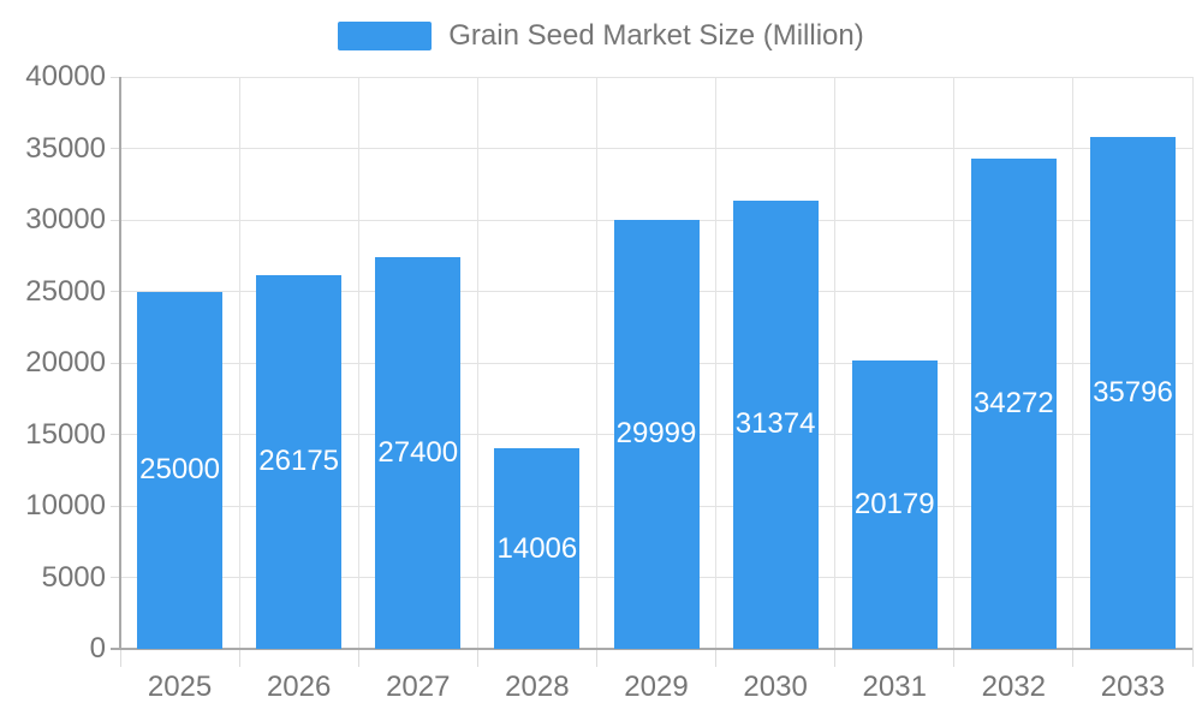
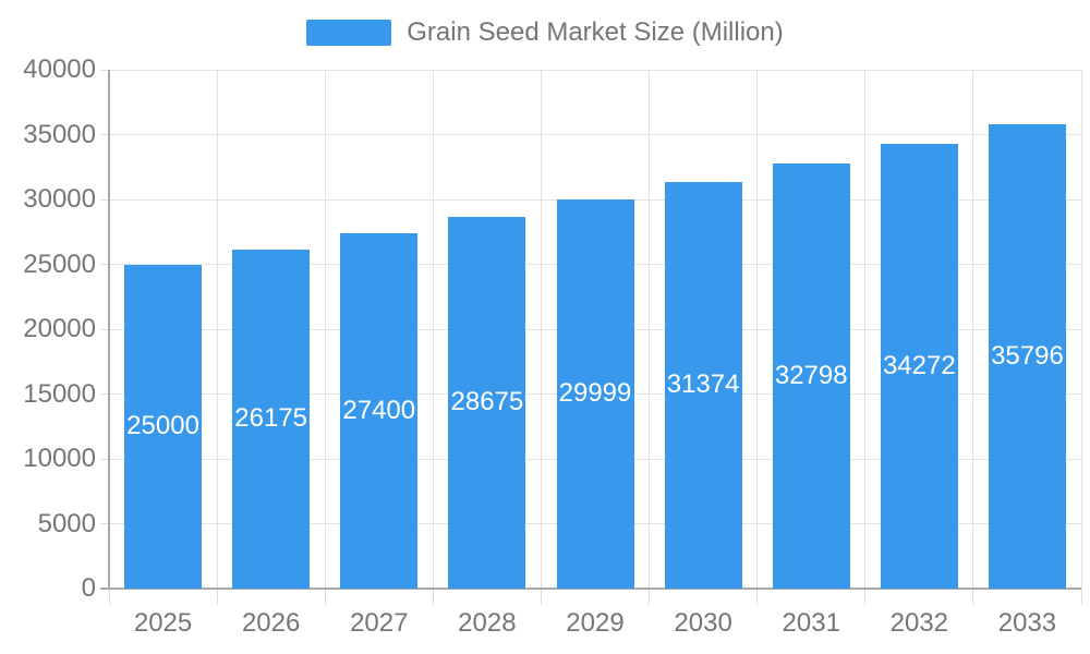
2028: 14006 -> 28675
2031: 20179 -> 32798
